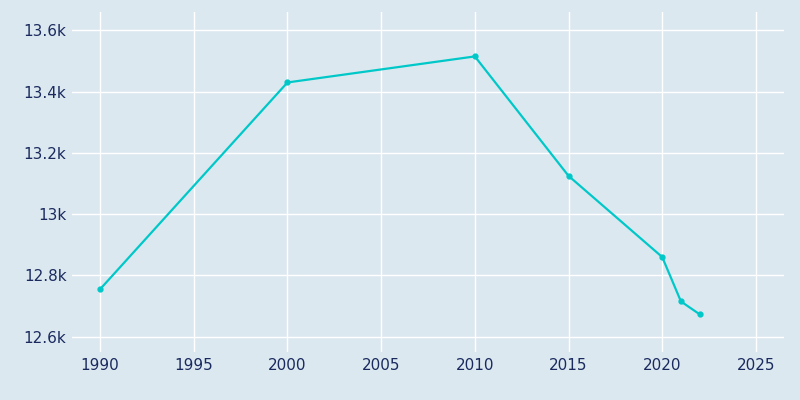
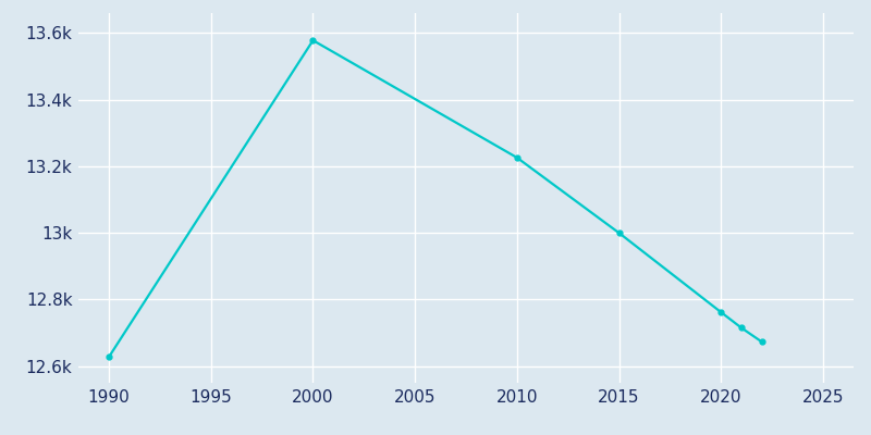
1990: 12.755k -> 12.628k
2000: 13.430k -> 13.578k
2010: 13.515k -> 13.226k
2015: 13.125k -> 13.000k
2020: 12.860k -> 12.762k
